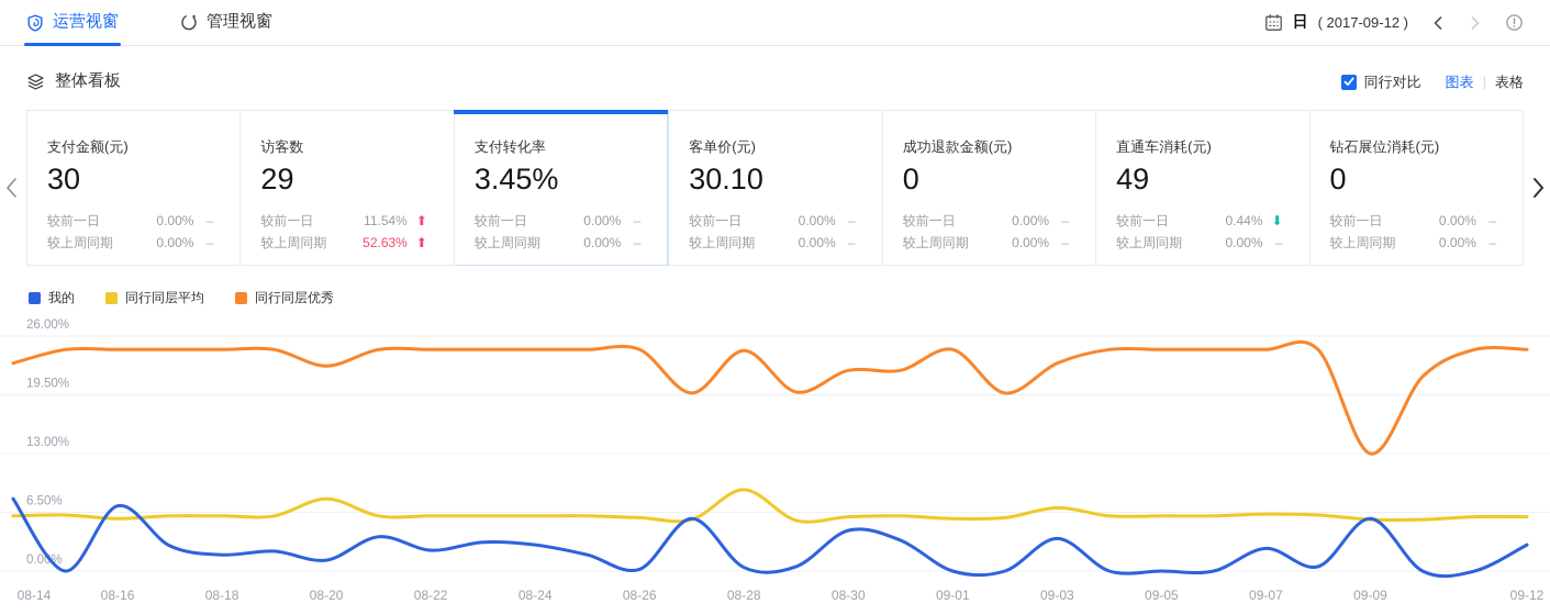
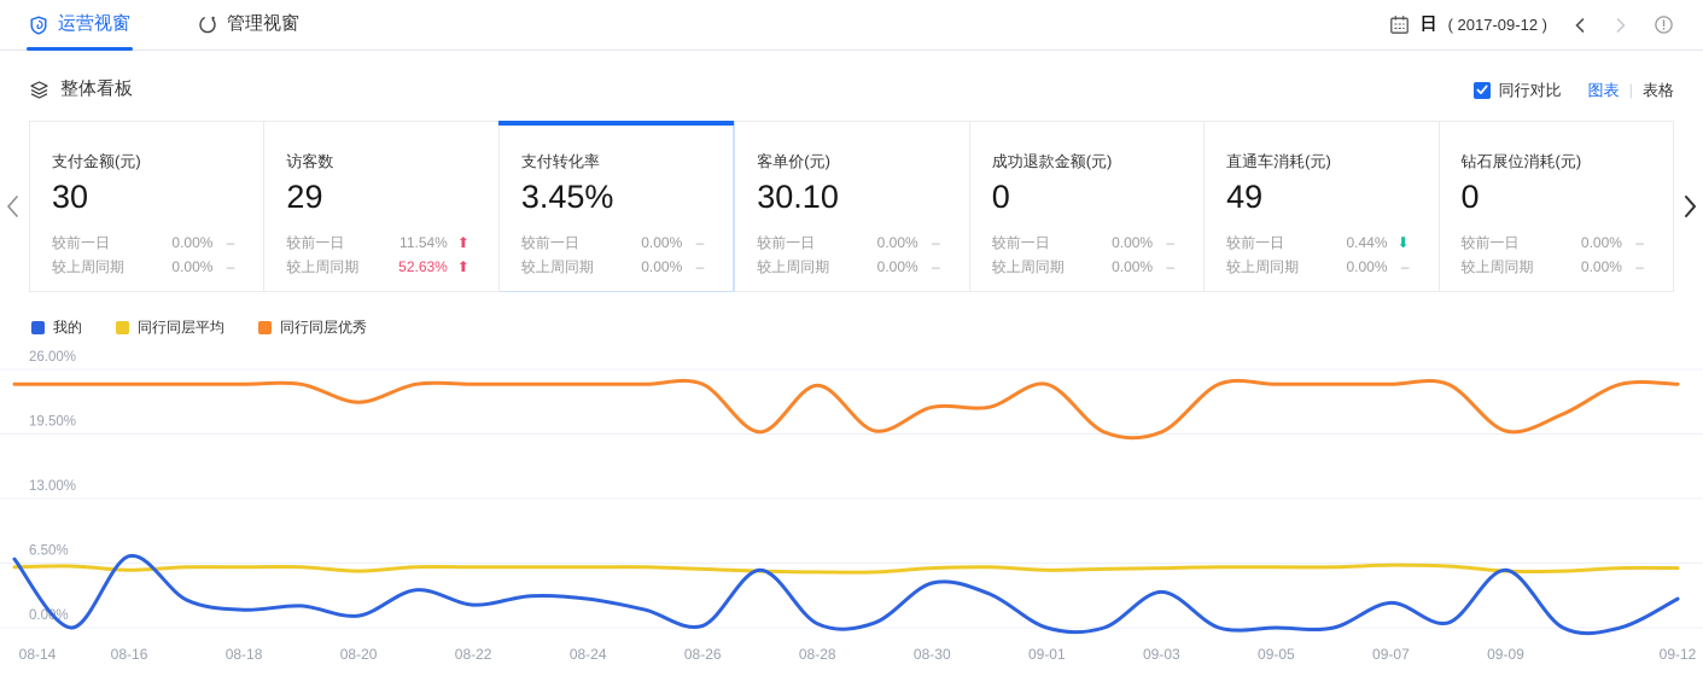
我的/08-14: 8% -> 7%
同行同层优秀/08-14: 23% -> 24%
同行同层平均/08-20: 8% -> 6%
同行同层平均/08-28: 9% -> 6%
同行同层平均/09-03: 7% -> 6%
同行同层优秀/09-03: 23% -> 20%
同行同层优秀/09-09: 13% -> 20%
